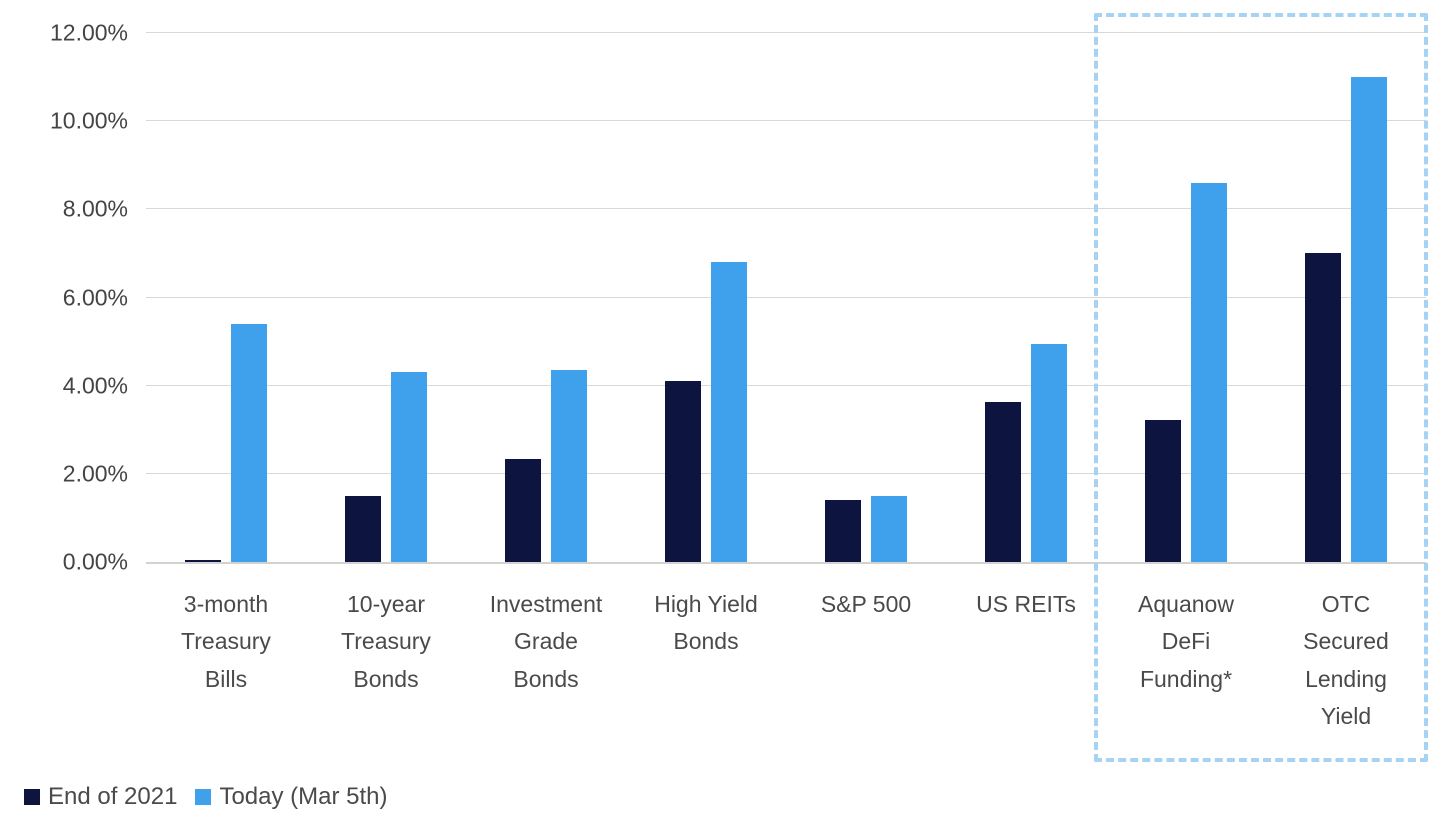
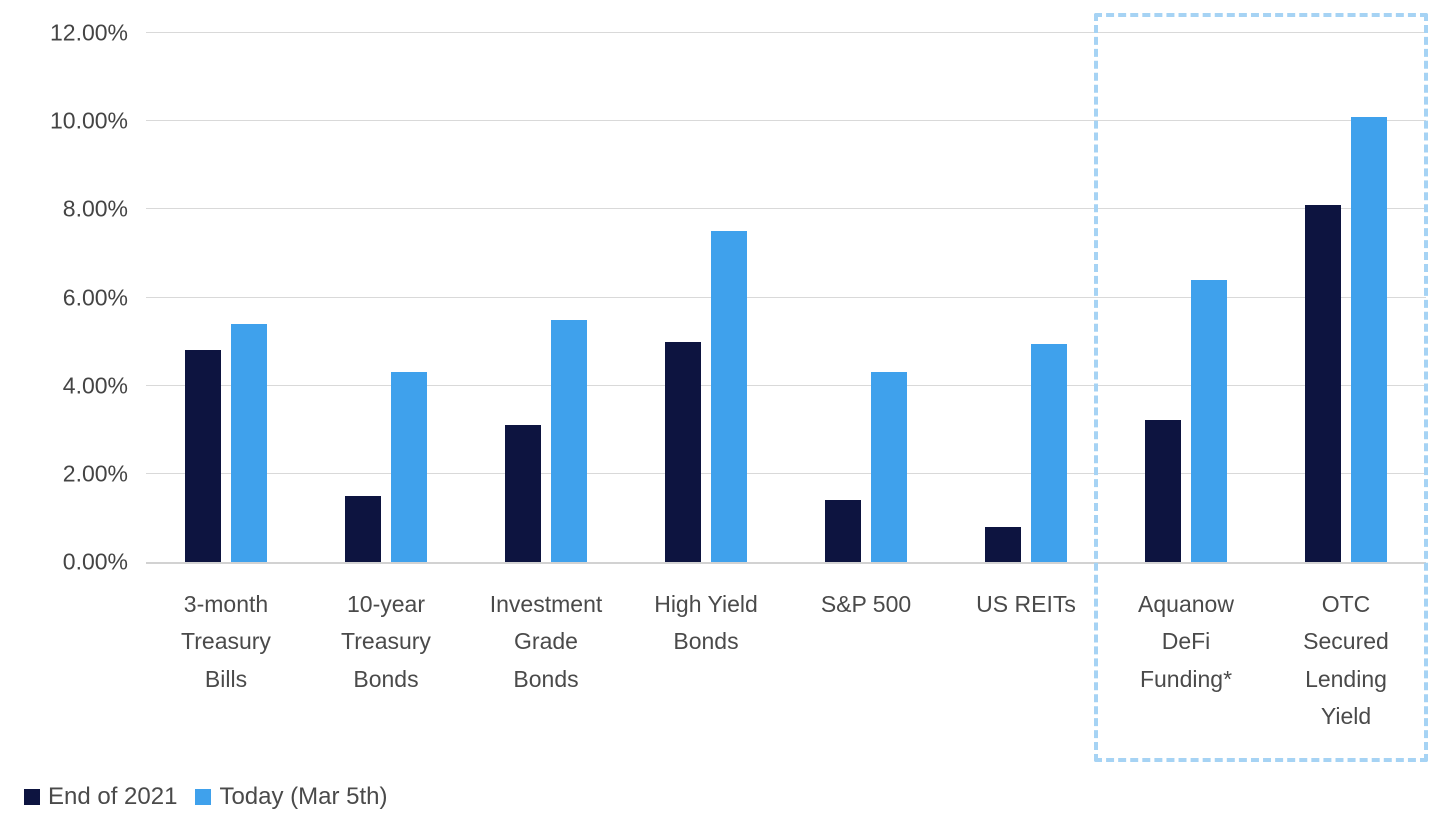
End of 2021/3-month Treasury Bills: 0.1% -> 4.8%
End of 2021/Investment Grade Bonds: 2.3% -> 3.1%
Today (Mar 5th)/Investment Grade Bonds: 4.3% -> 5.5%
End of 2021/High Yield Bonds: 4.1% -> 5.0%
Today (Mar 5th)/High Yield Bonds: 6.8% -> 7.5%
Today (Mar 5th)/S&P 500: 1.5% -> 4.3%
End of 2021/US REITs: 3.6% -> 0.8%
Today (Mar 5th)/Aquanow DeFi Funding*: 8.6% -> 6.4%
End of 2021/OTC Secured Lending Yield: 7.0% -> 8.1%
Today (Mar 5th)/OTC Secured Lending Yield: 11.0% -> 10.1%
